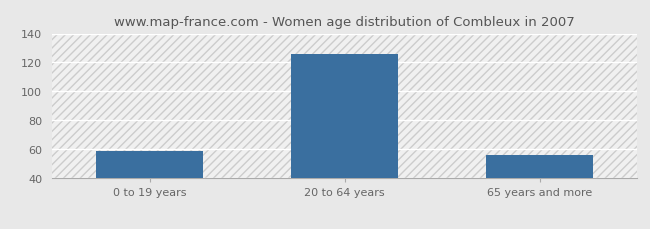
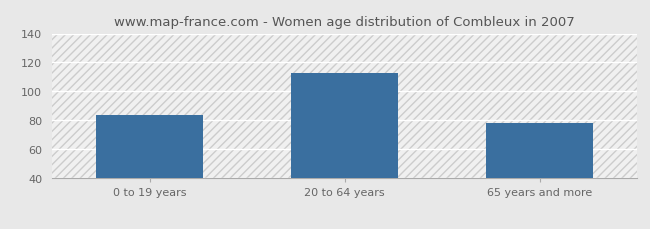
0 to 19 years: 59 -> 84
20 to 64 years: 126 -> 113
65 years and more: 56 -> 78
